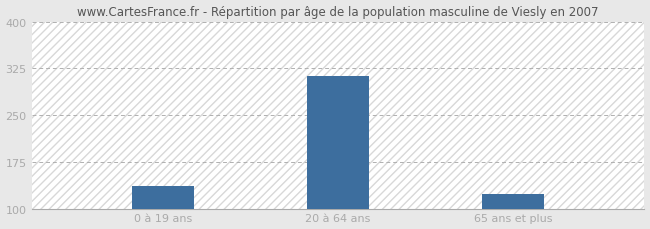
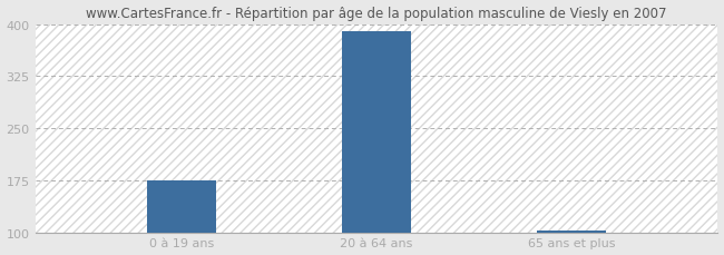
0 à 19 ans: 136 -> 174
20 à 64 ans: 312 -> 390
65 ans et plus: 124 -> 102
